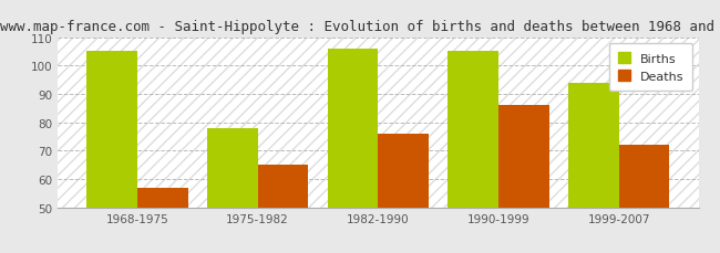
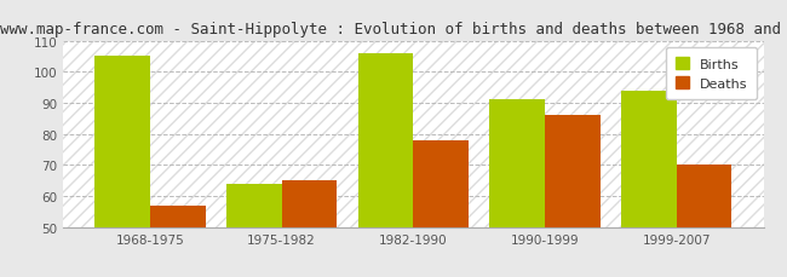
Births/1975-1982: 78 -> 64
Deaths/1982-1990: 76 -> 78
Births/1990-1999: 105 -> 91
Deaths/1999-2007: 72 -> 70
